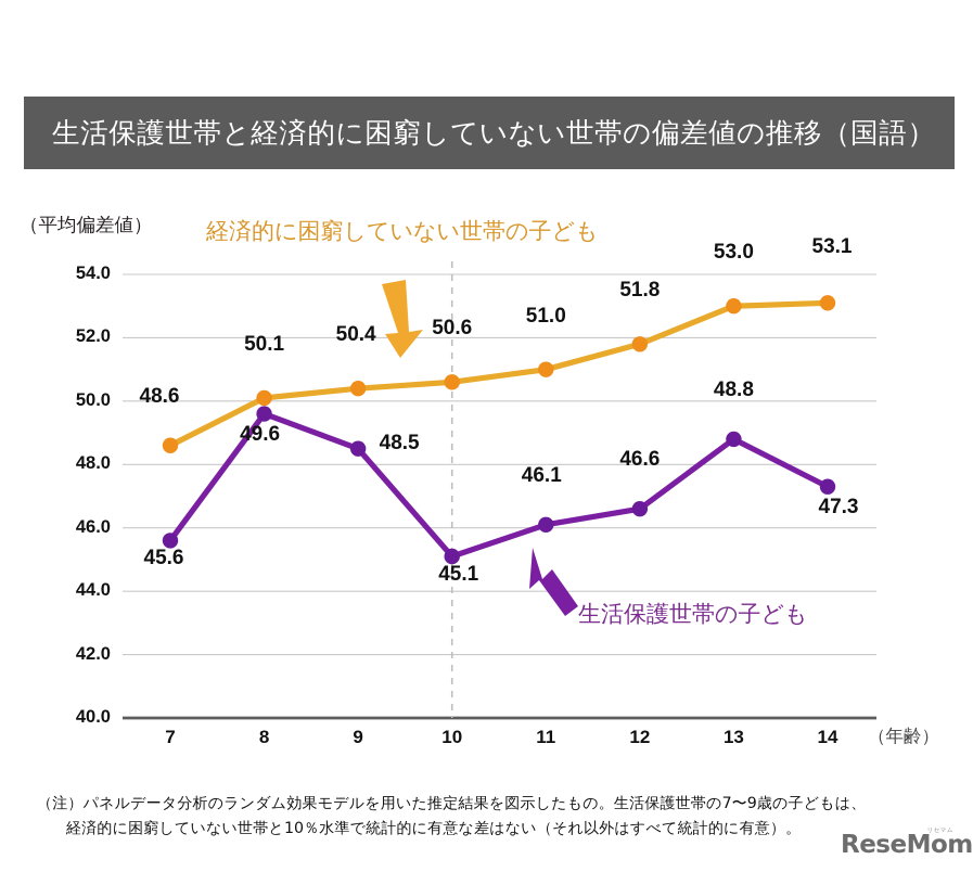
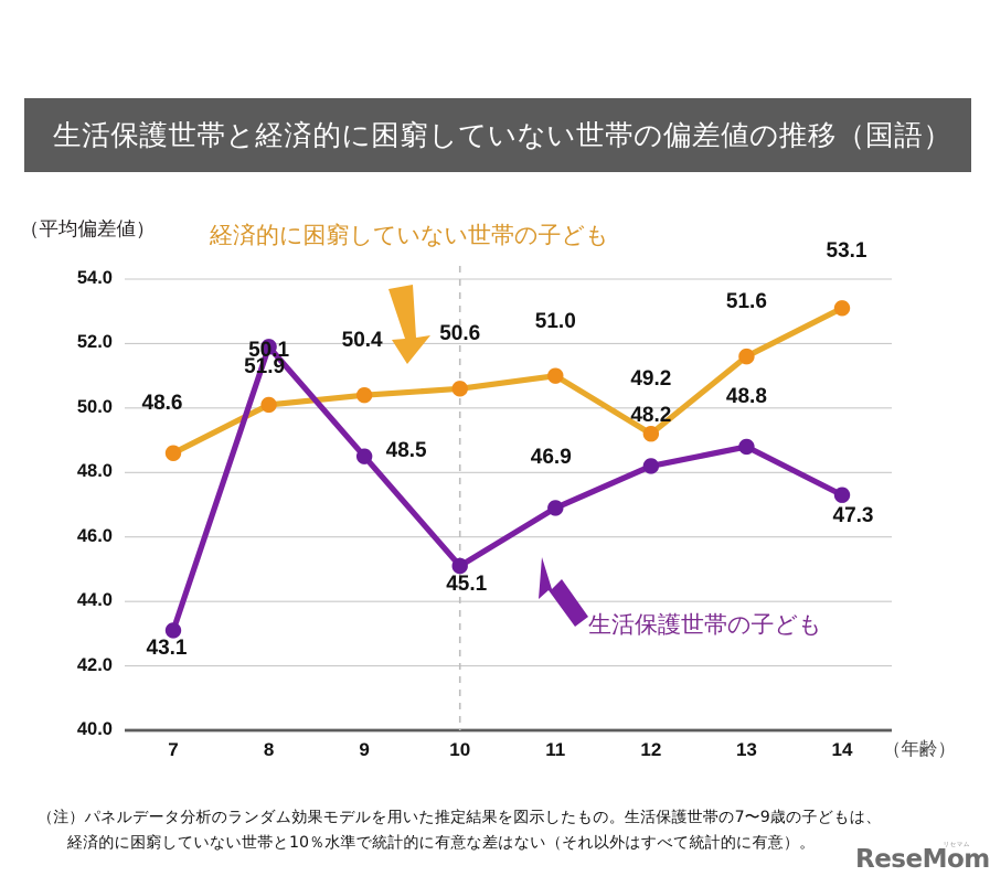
生活保護世帯の子ども/7: 45.6 -> 43.1
生活保護世帯の子ども/8: 49.6 -> 51.9
生活保護世帯の子ども/11: 46.1 -> 46.9
経済的に困窮していない世帯の子ども/12: 51.8 -> 49.2
生活保護世帯の子ども/12: 46.6 -> 48.2
経済的に困窮していない世帯の子ども/13: 53.0 -> 51.6
